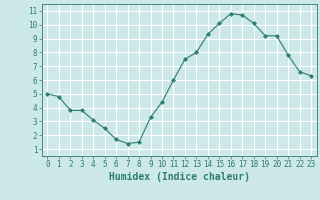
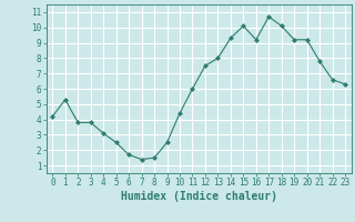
0: 5.0 -> 4.2
1: 4.8 -> 5.3
9: 3.3 -> 2.5
16: 10.8 -> 9.2
